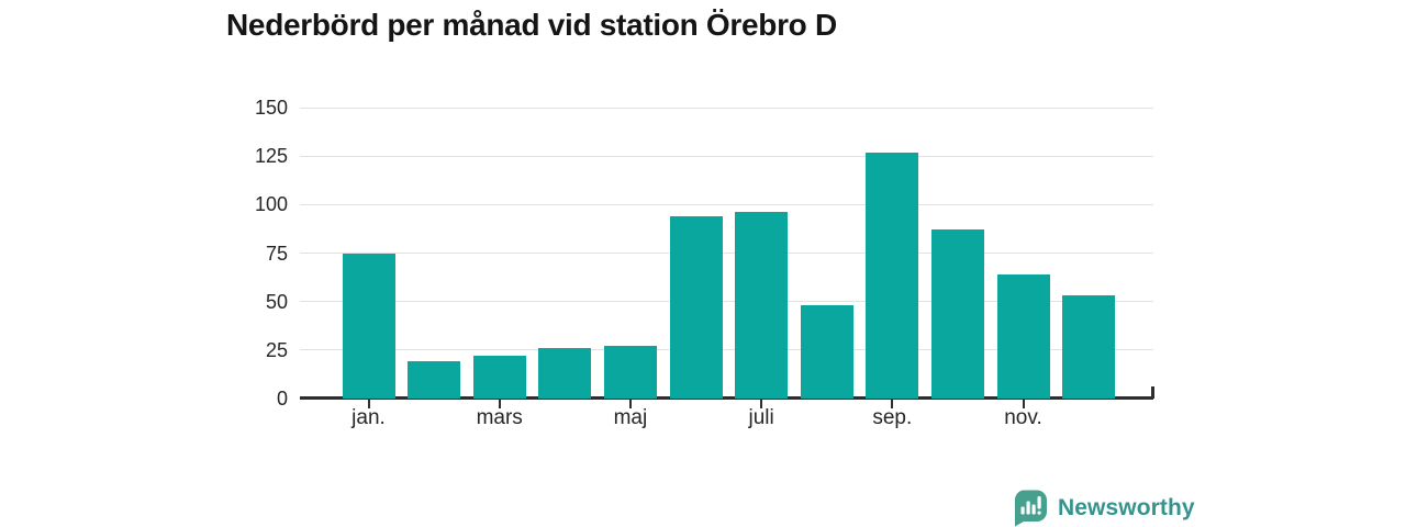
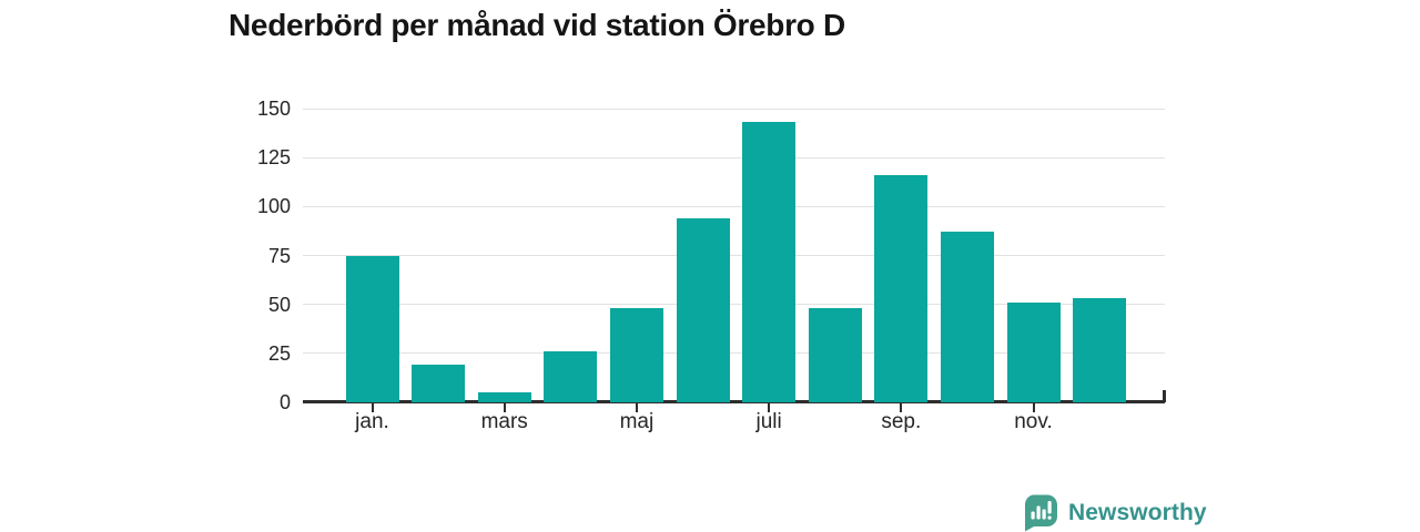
mars: 22 -> 5
maj: 27 -> 48
juli: 96 -> 143
sep.: 127 -> 116
nov.: 64 -> 51
